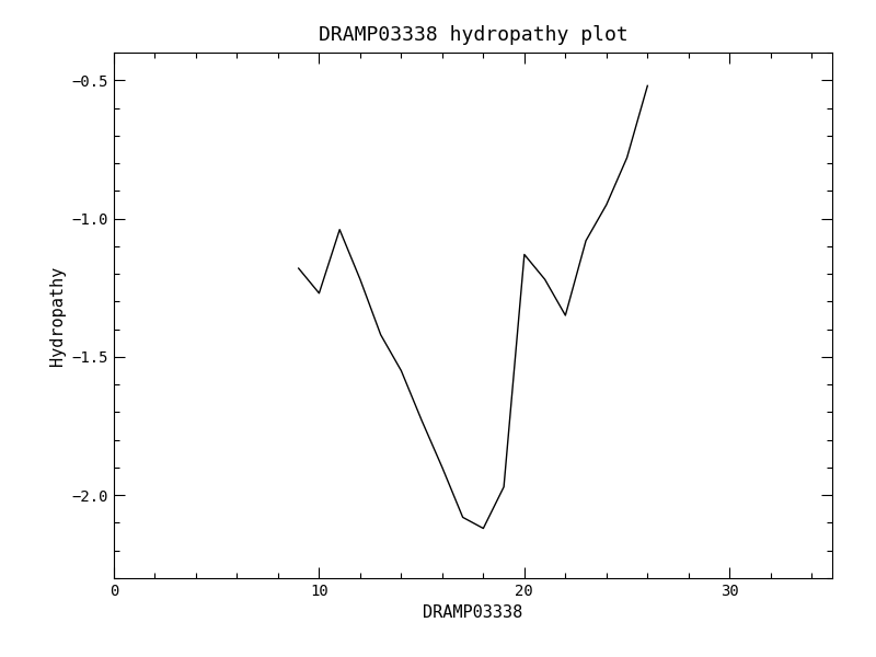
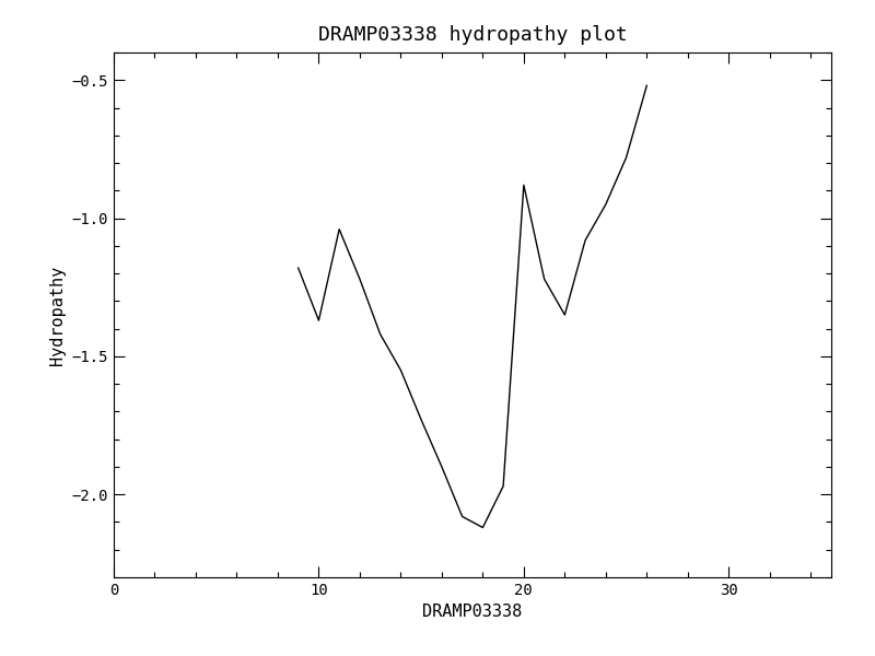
10: -1.27 -> -1.37
20: -1.13 -> -0.88
